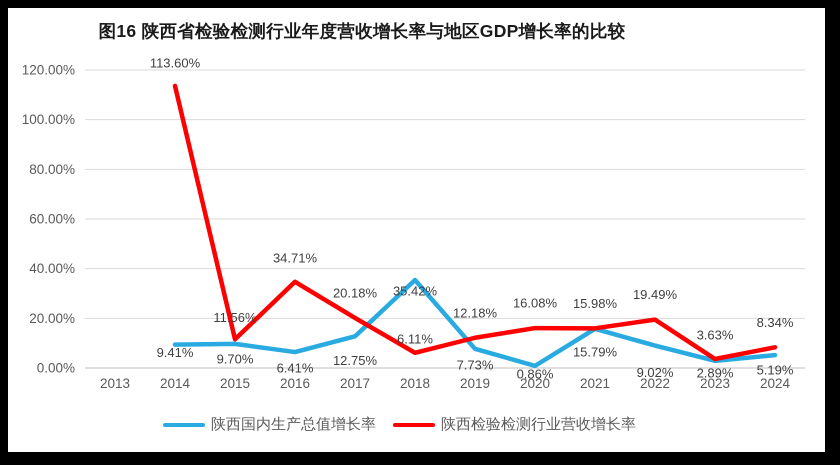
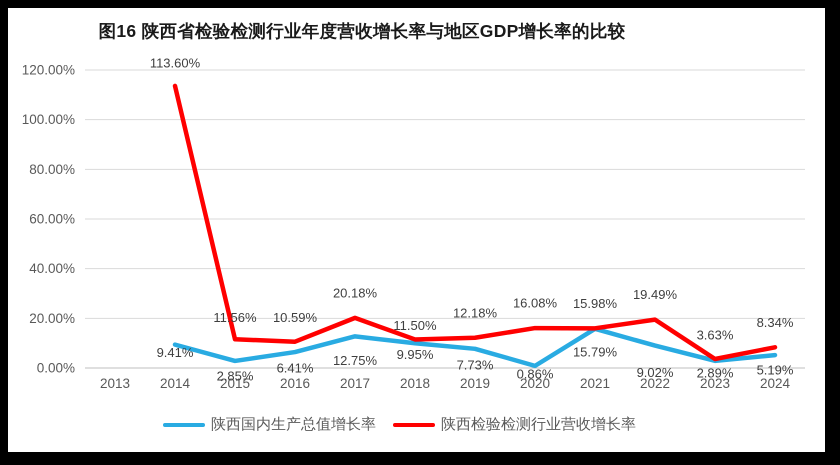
陕西国内生产总值增长率/2015: 9.70% -> 2.85%
陕西检验检测行业营收增长率/2016: 34.71% -> 10.59%
陕西国内生产总值增长率/2018: 35.42% -> 9.95%
陕西检验检测行业营收增长率/2018: 6.11% -> 11.50%
